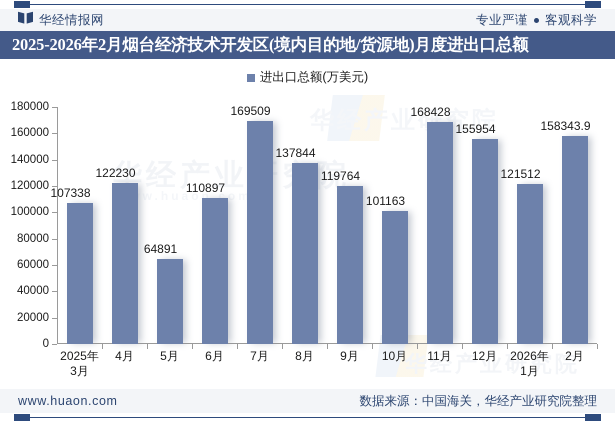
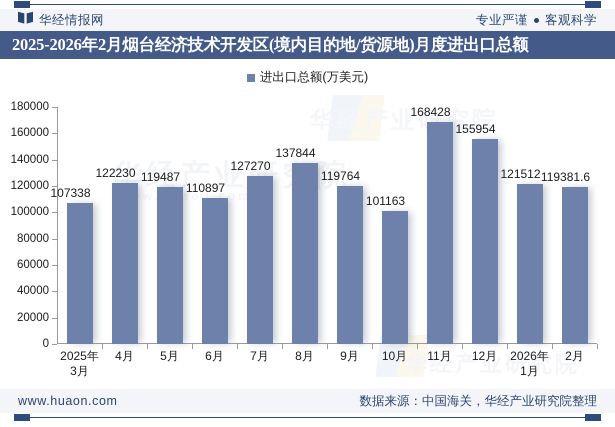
5月: 64891 -> 119487
7月: 169509 -> 127270
2月: 158343.9 -> 119381.6
